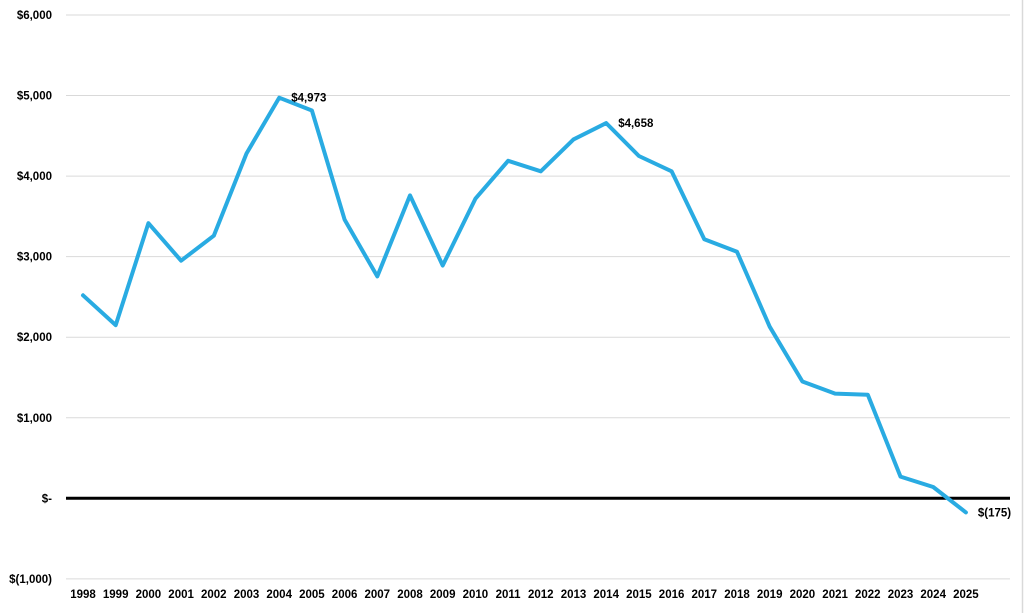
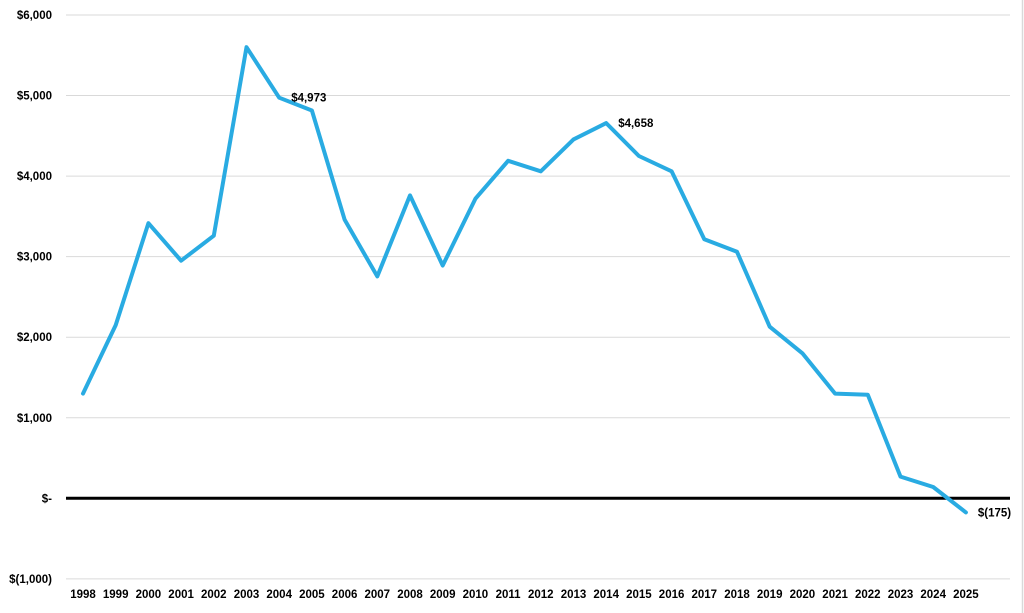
1998: $2500 -> $1300
2003: $4300 -> $5600
2020: $1400 -> $1800
